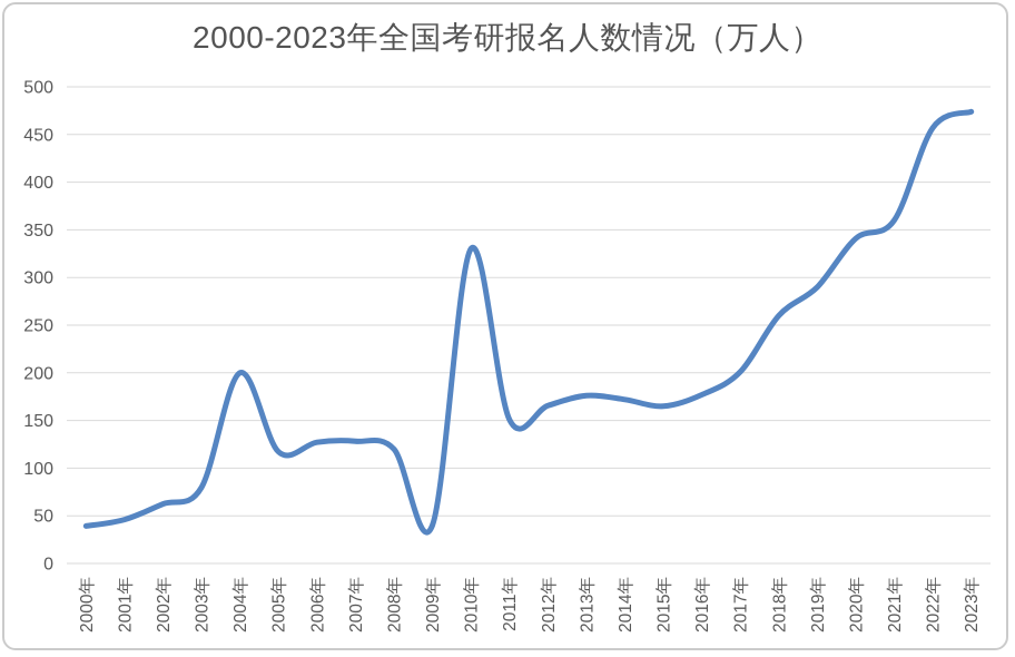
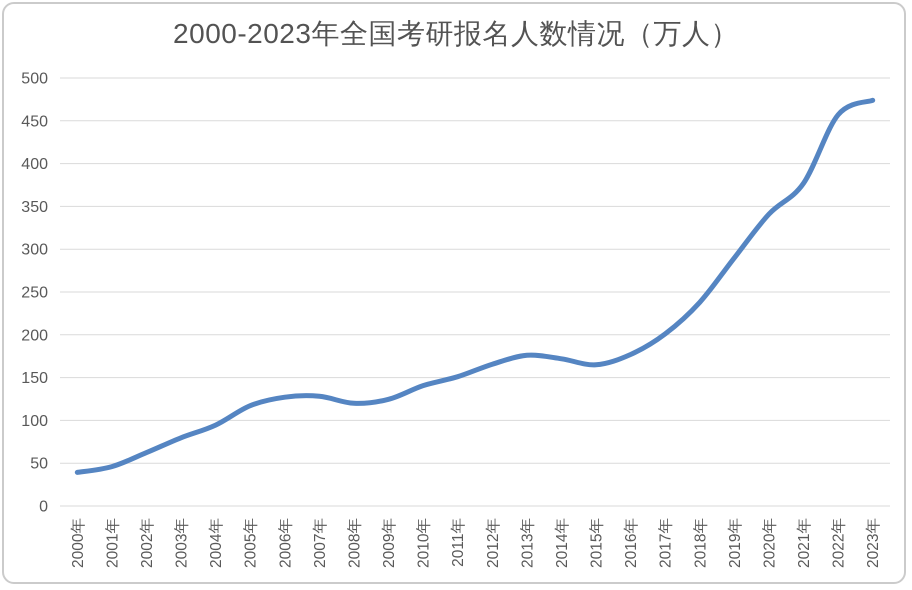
2004年: 200 -> 90
2009年: 40 -> 120
2010年: 330 -> 140
2018年: 260 -> 240
2021年: 360 -> 380
